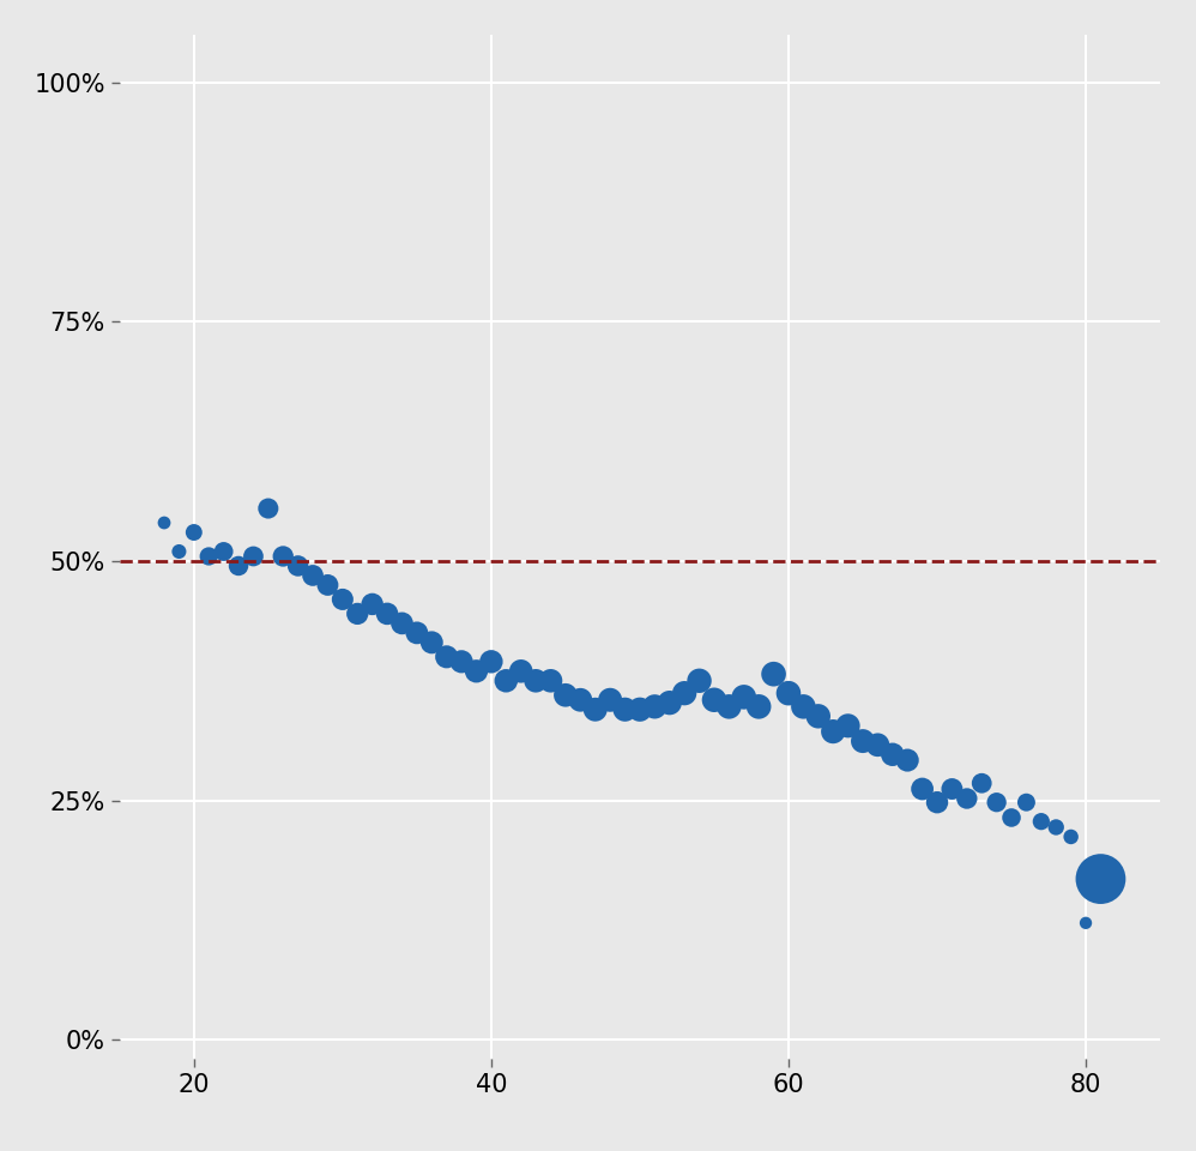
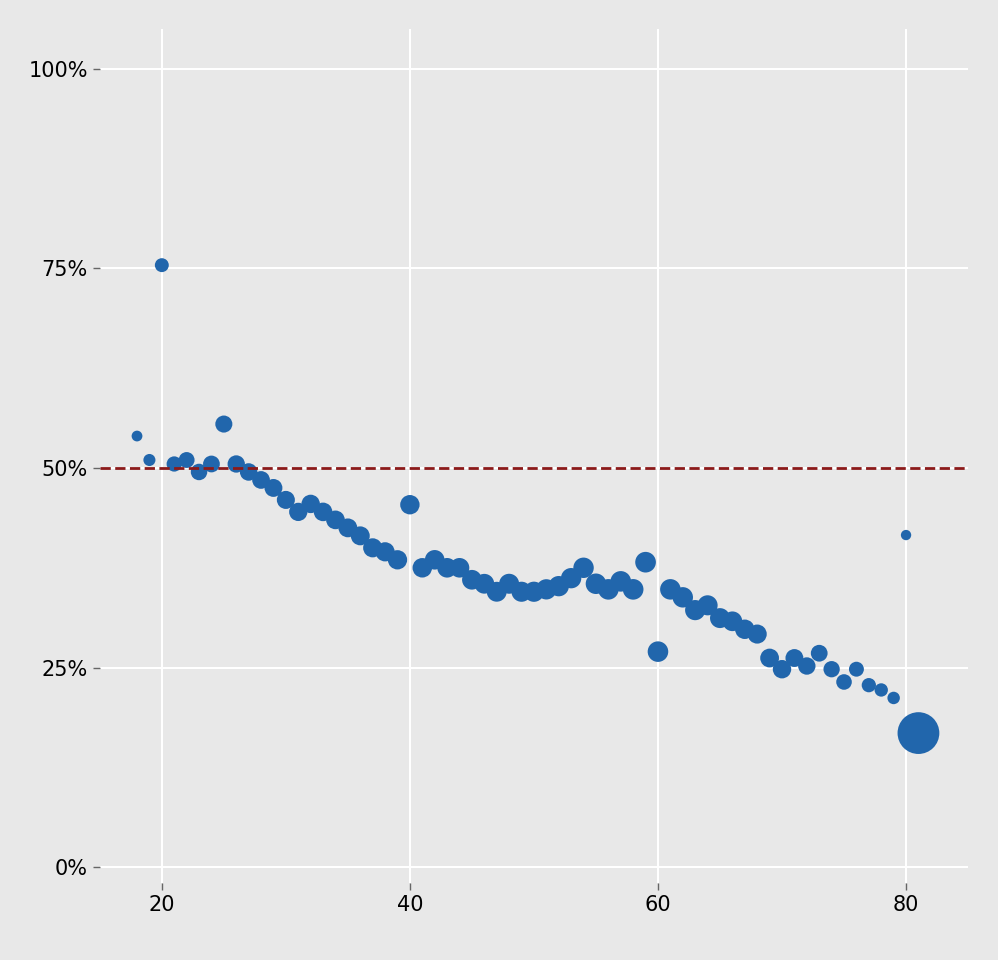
20: 53.0% -> 75.4%
40: 39.5% -> 45.4%
60: 36.2% -> 27.0%
80: 12.2% -> 41.6%
